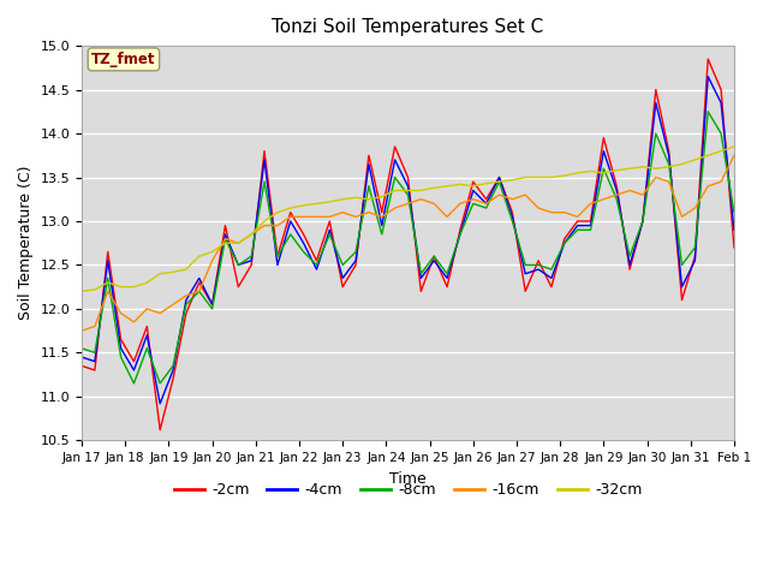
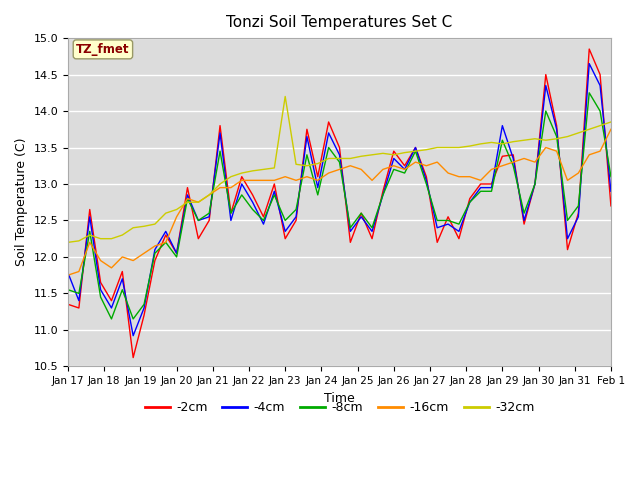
-4cm/Jan 17: 11.45 -> 11.78
-32cm/Jan 23: 13.25 -> 14.20
-2cm/Jan 29: 13.95 -> 13.38
